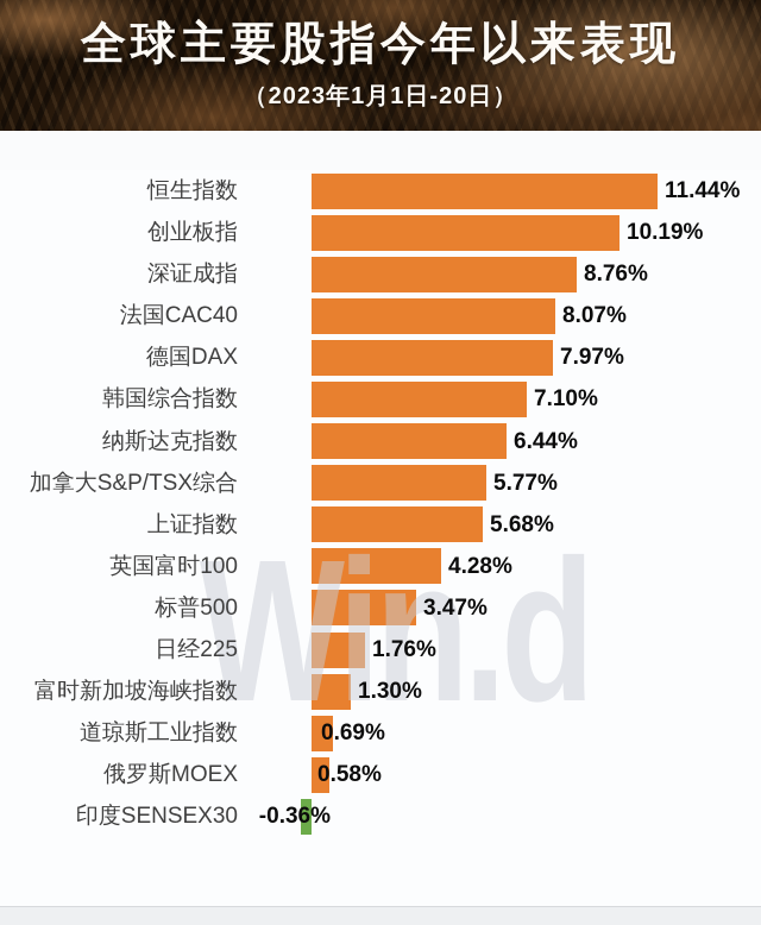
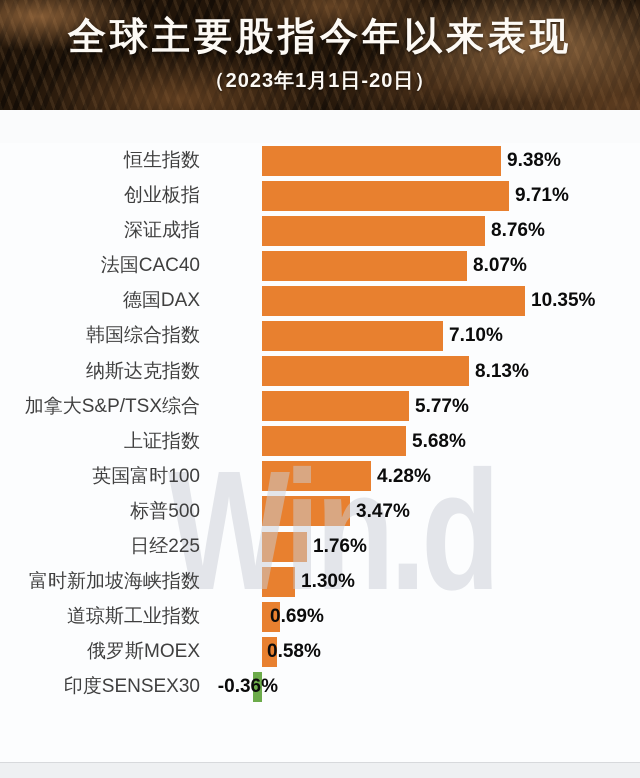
恒生指数: 11.44% -> 9.38%
创业板指: 10.19% -> 9.71%
德国DAX: 7.97% -> 10.35%
纳斯达克指数: 6.44% -> 8.13%
